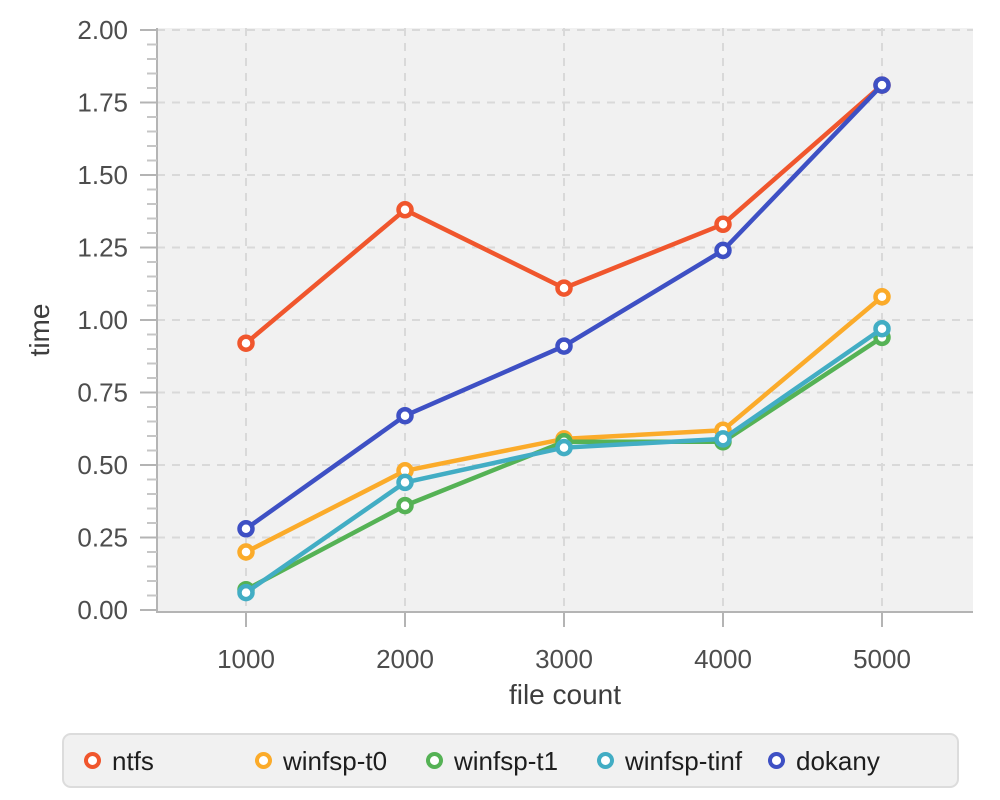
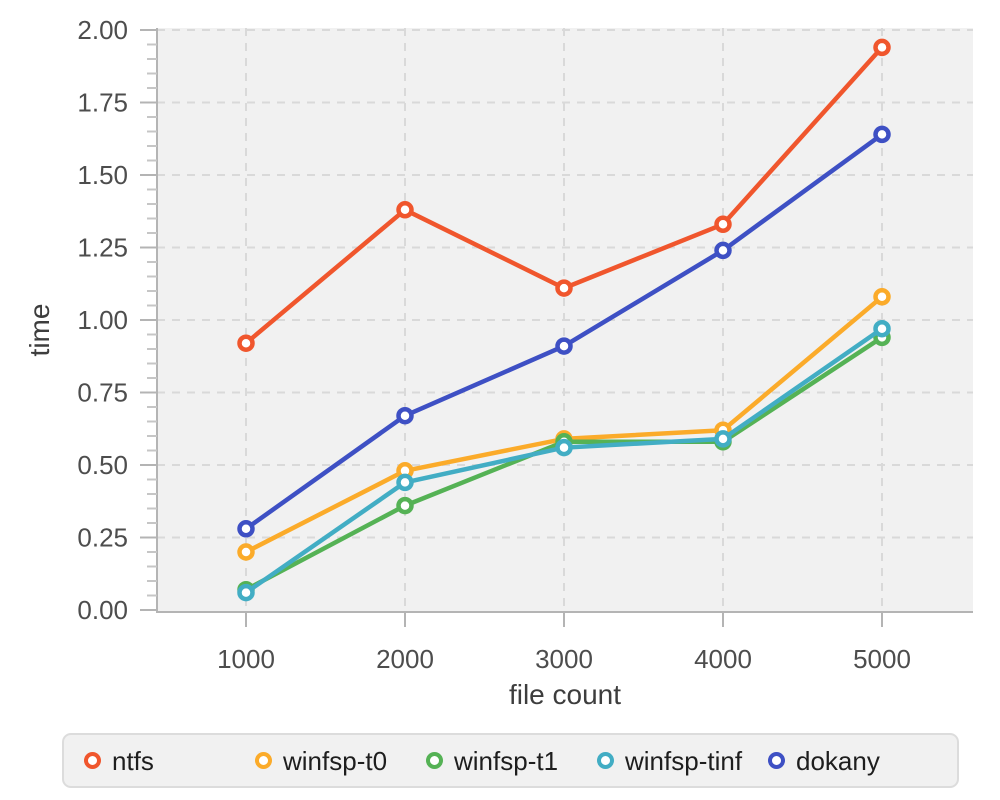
ntfs/5000: 1.81 -> 1.94
dokany/5000: 1.81 -> 1.64
